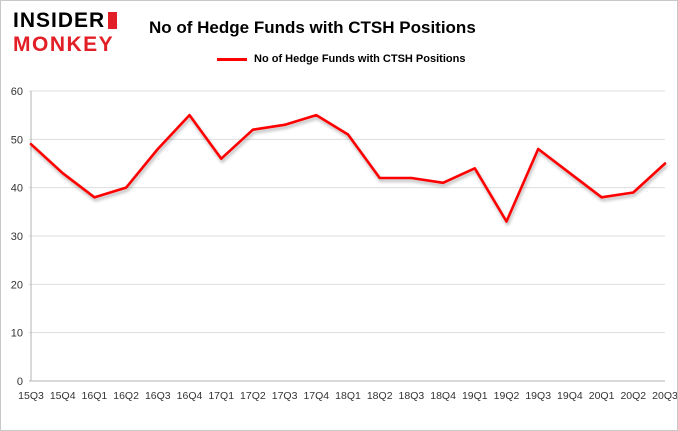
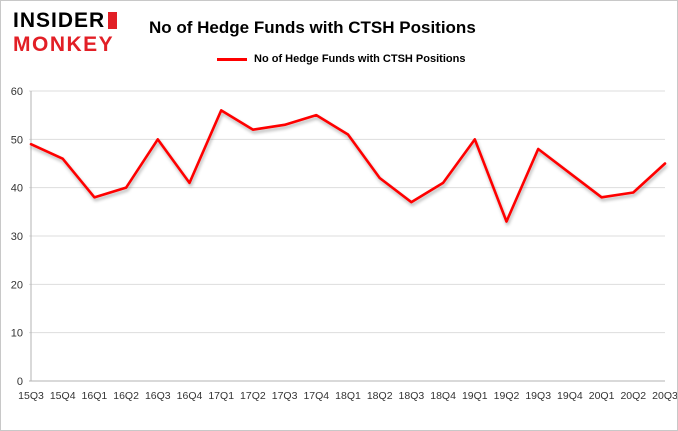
15Q4: 43 -> 46
16Q3: 48 -> 50
16Q4: 55 -> 41
17Q1: 46 -> 56
18Q3: 42 -> 37
19Q1: 44 -> 50
